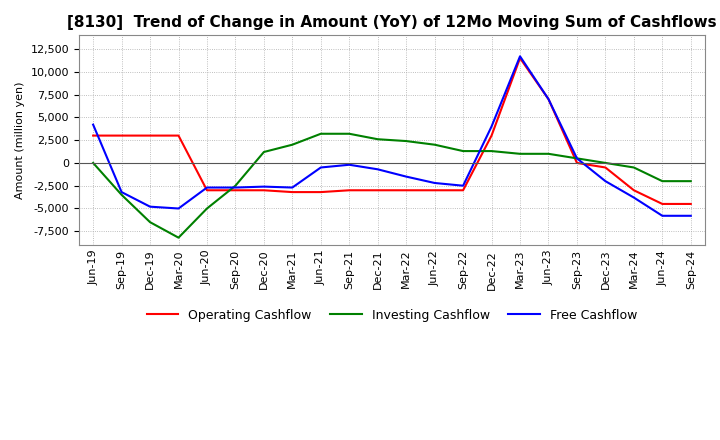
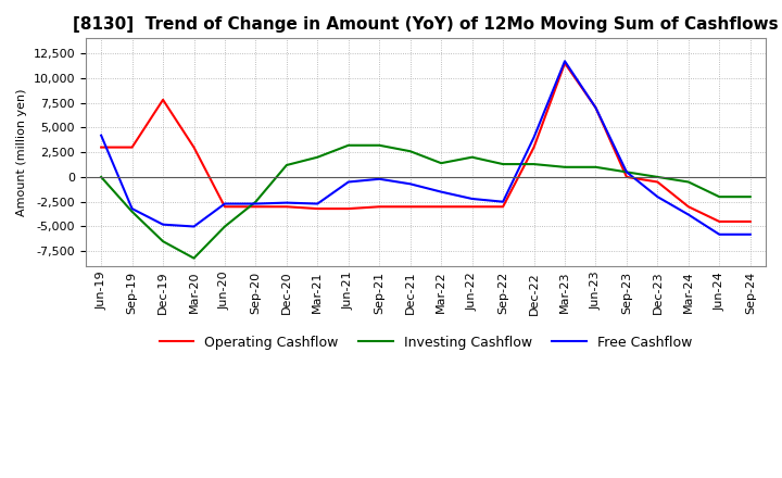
Operating Cashflow/Dec-19: 3,000 -> 7,800
Investing Cashflow/Mar-22: 2,400 -> 1,400
